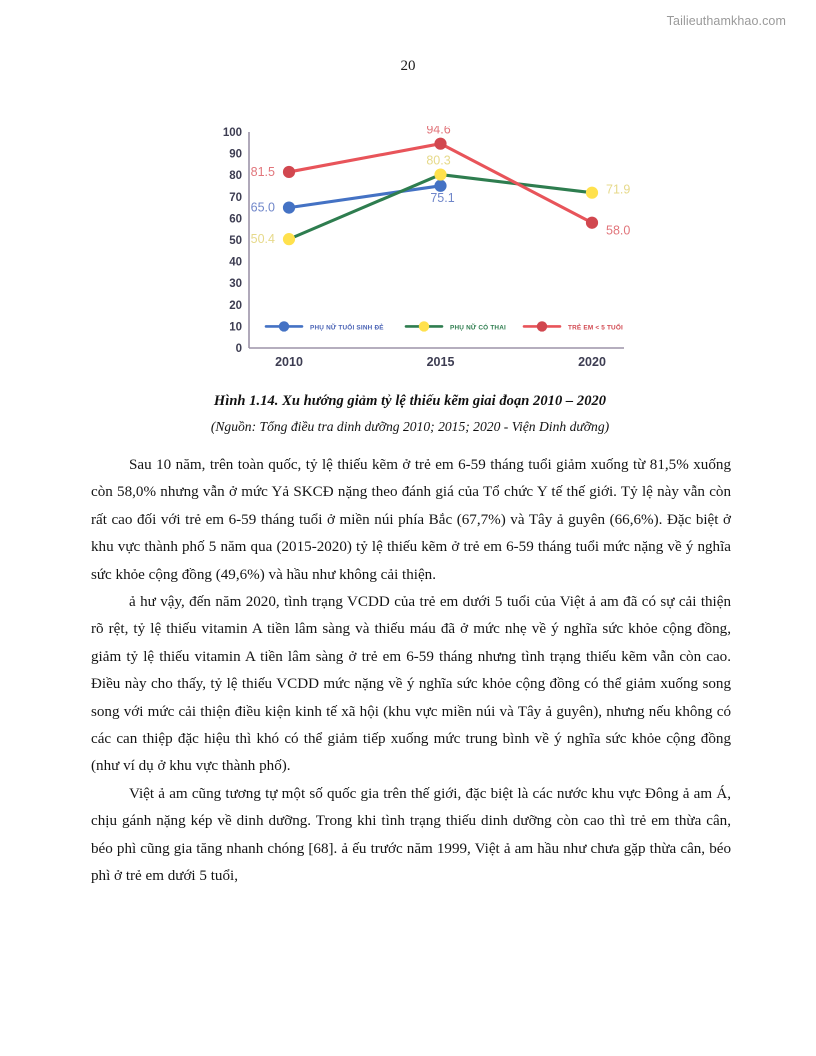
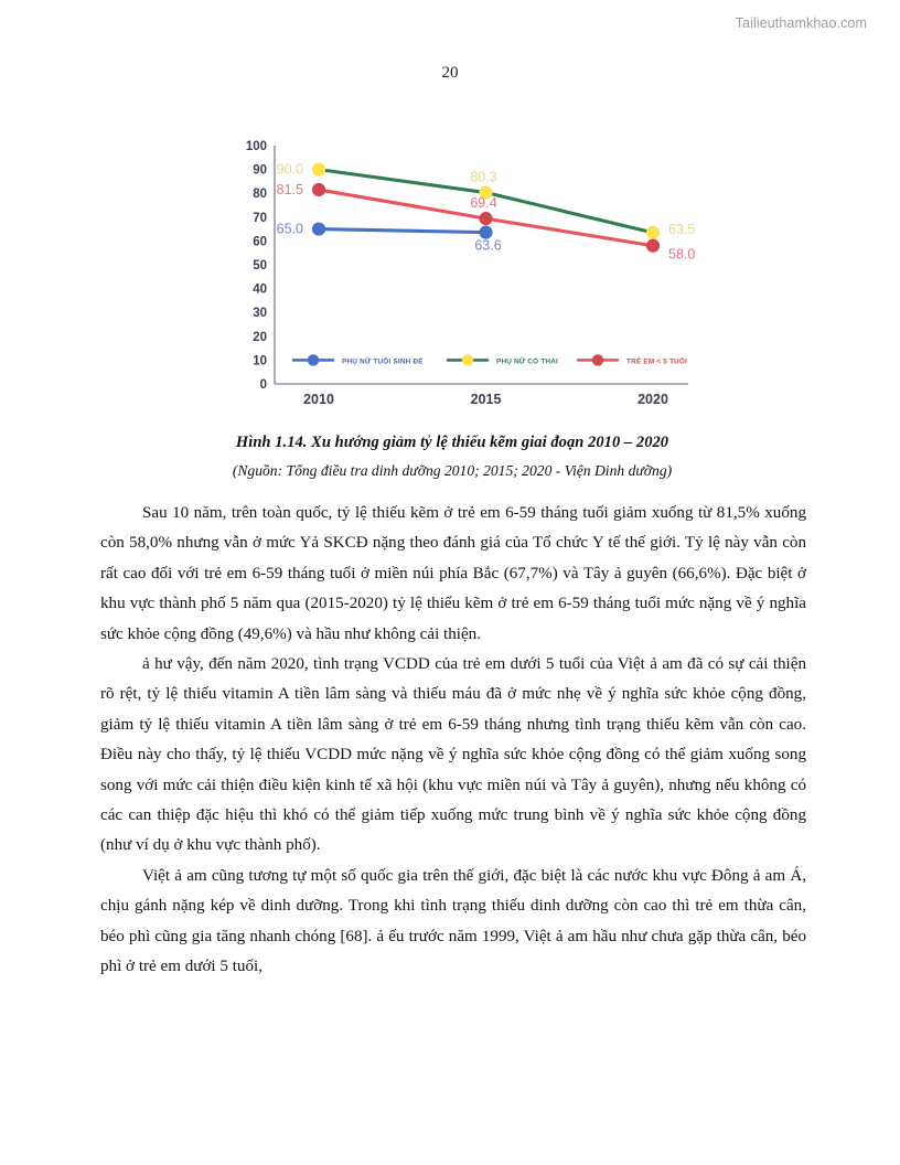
PHỤ NỮ CÓ THAI/2010: 50.4 -> 90.0
PHỤ NỮ TUỔI SINH ĐẺ/2015: 75.1 -> 63.6
TRẺ EM < 5 TUỔI/2015: 94.6 -> 69.4
PHỤ NỮ CÓ THAI/2020: 71.9 -> 63.5
